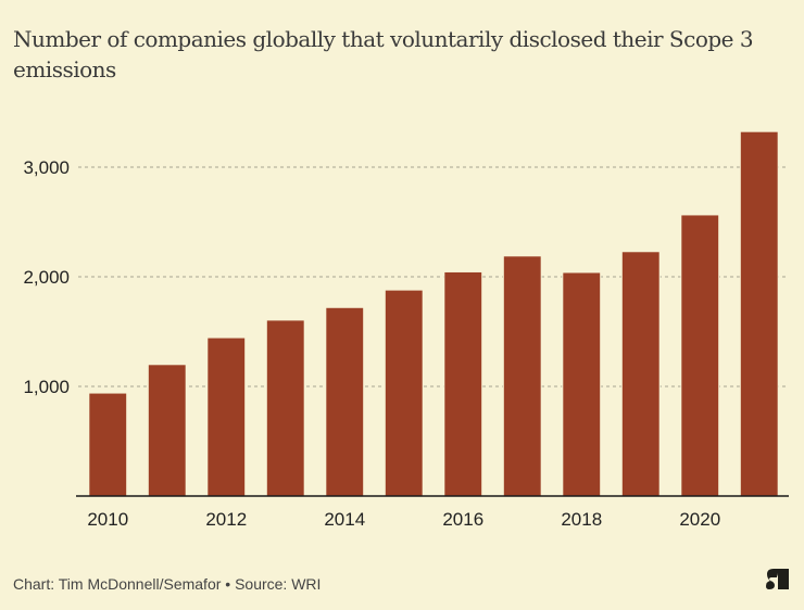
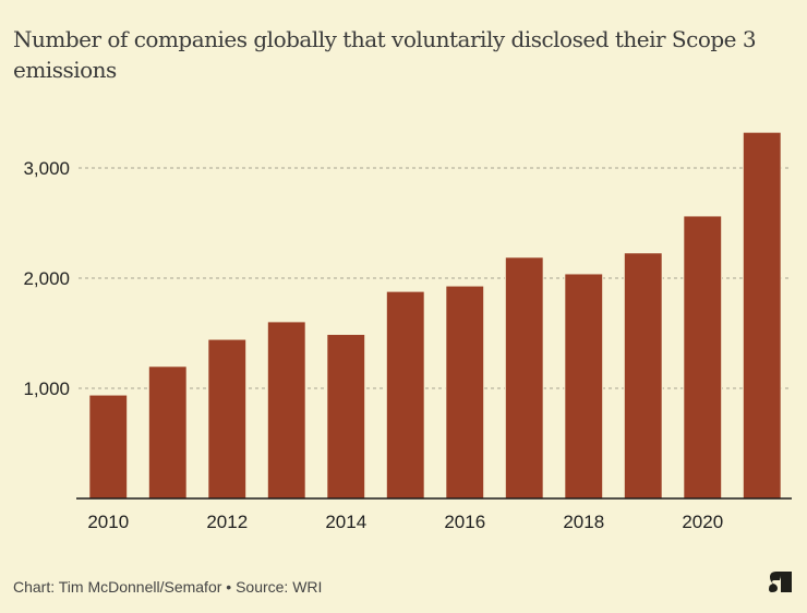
2014: 1720 -> 1490
2016: 2040 -> 1930
